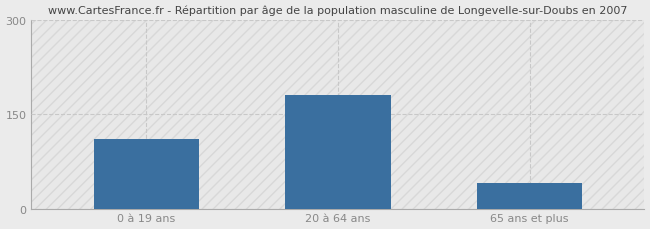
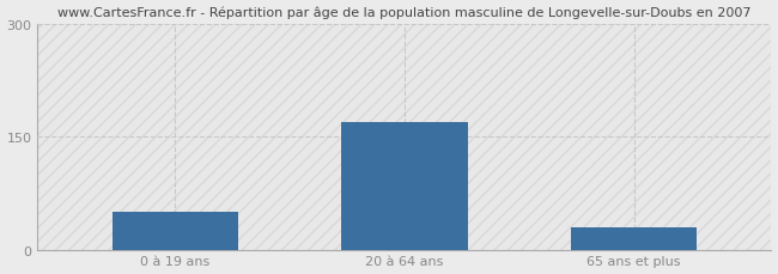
0 à 19 ans: 110 -> 50
20 à 64 ans: 180 -> 170
65 ans et plus: 40 -> 30
